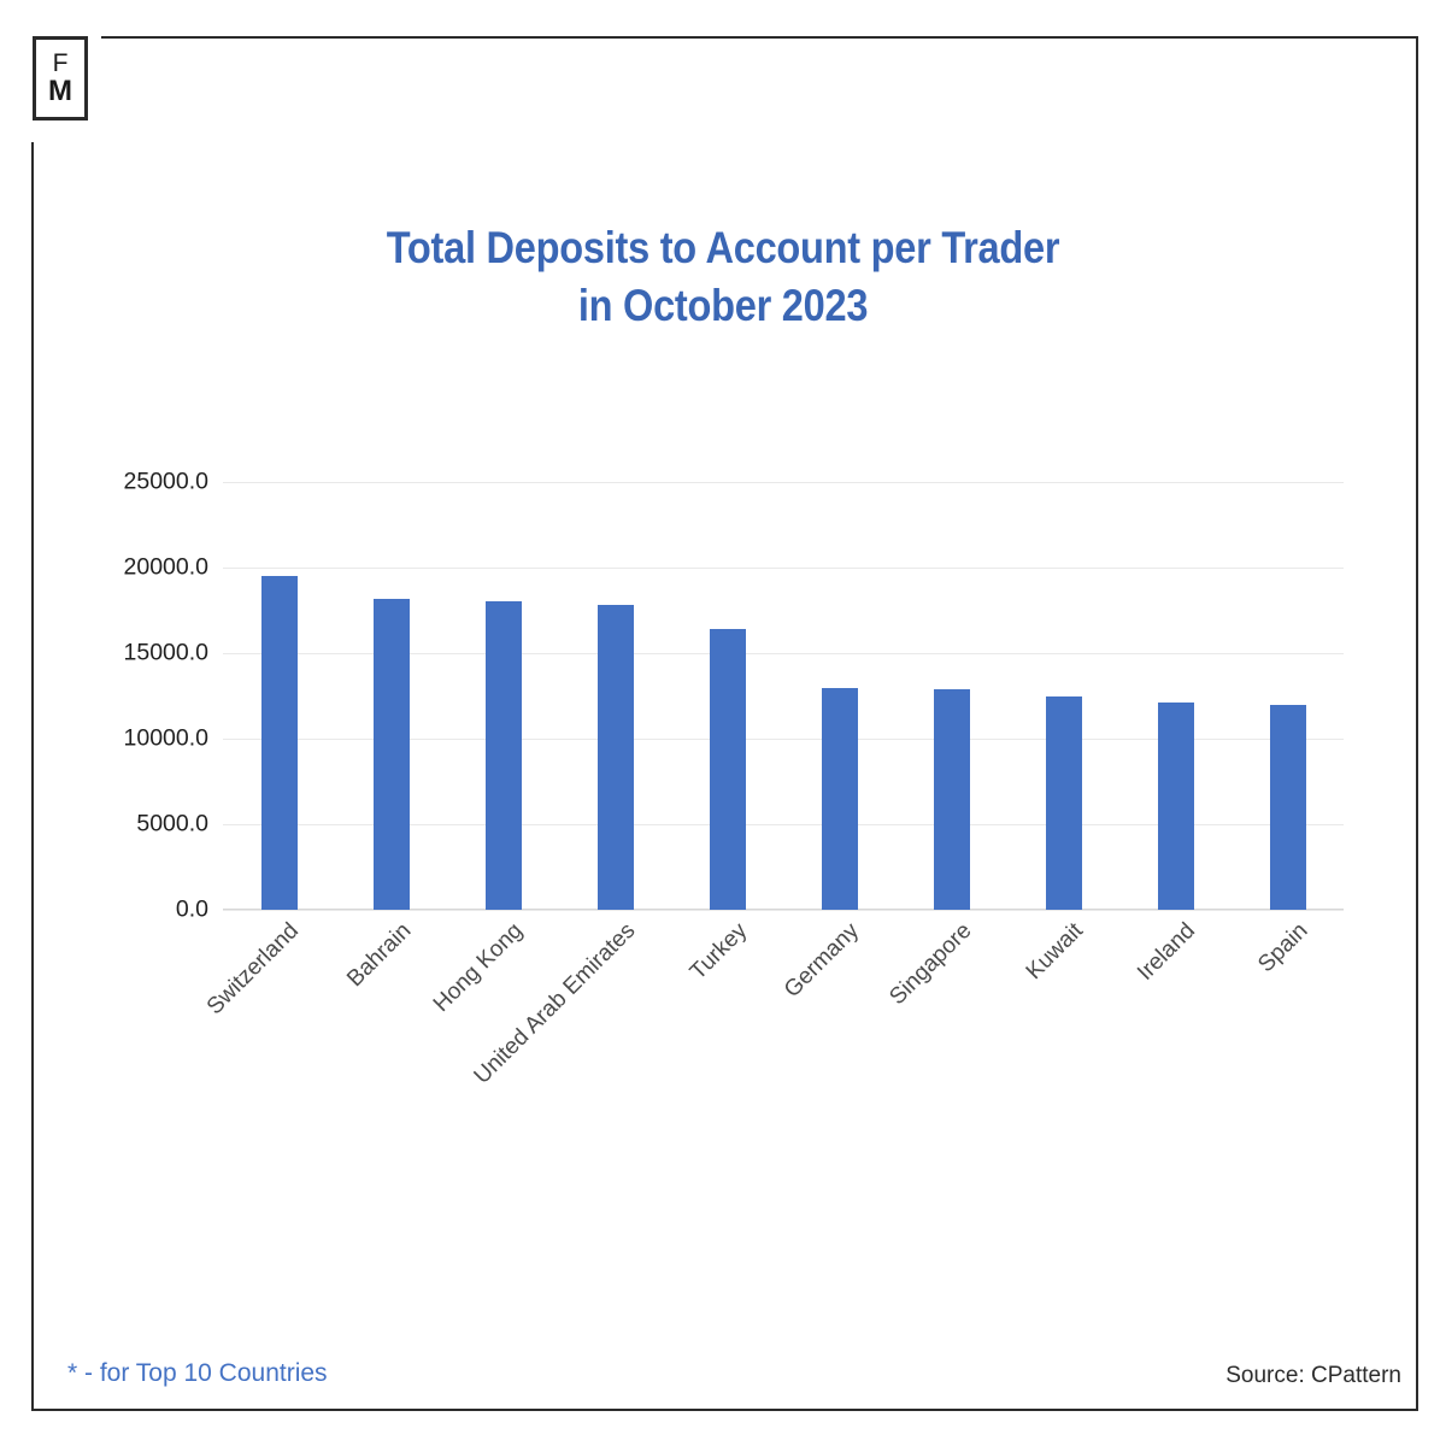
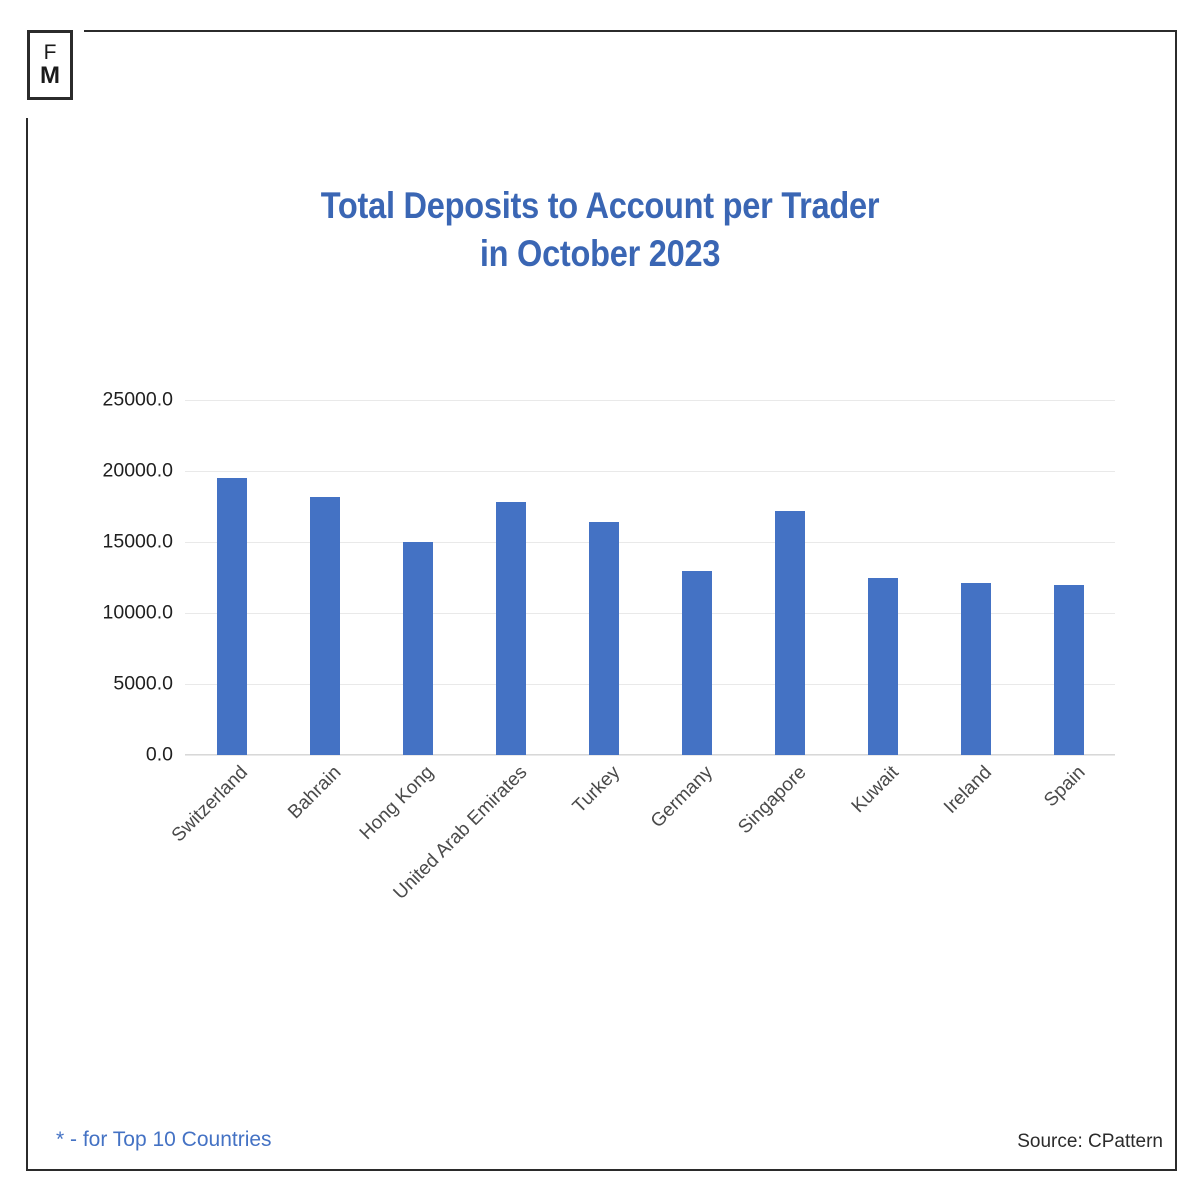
Hong Kong: 18000 -> 15000
Singapore: 12900 -> 17200
